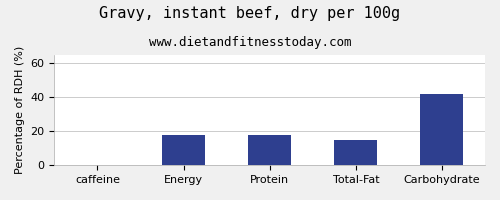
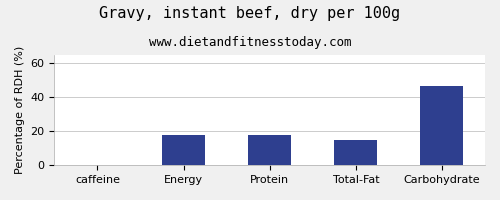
Carbohydrate: 42 -> 47
